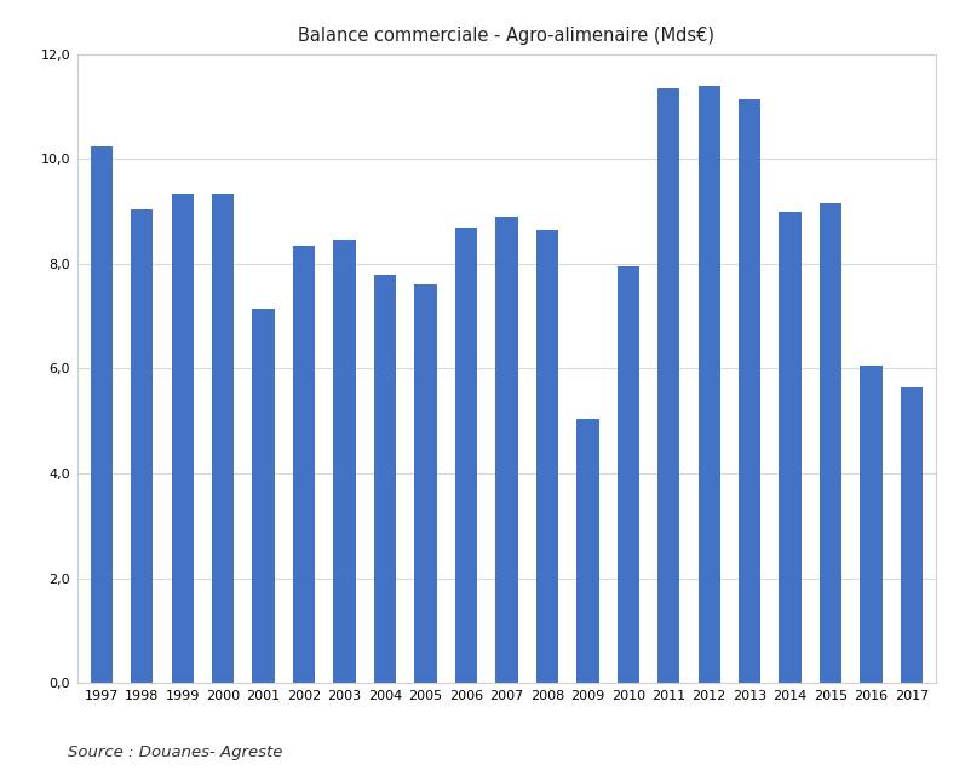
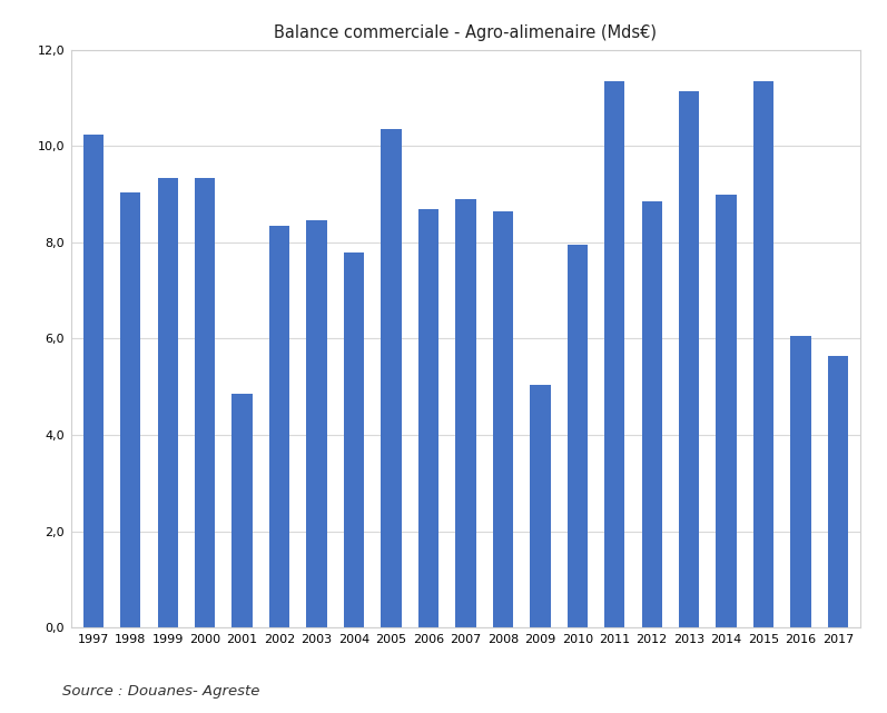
2001: 7,15 -> 4,85
2005: 7,60 -> 10,35
2012: 11,40 -> 8,85
2015: 9,15 -> 11,35
